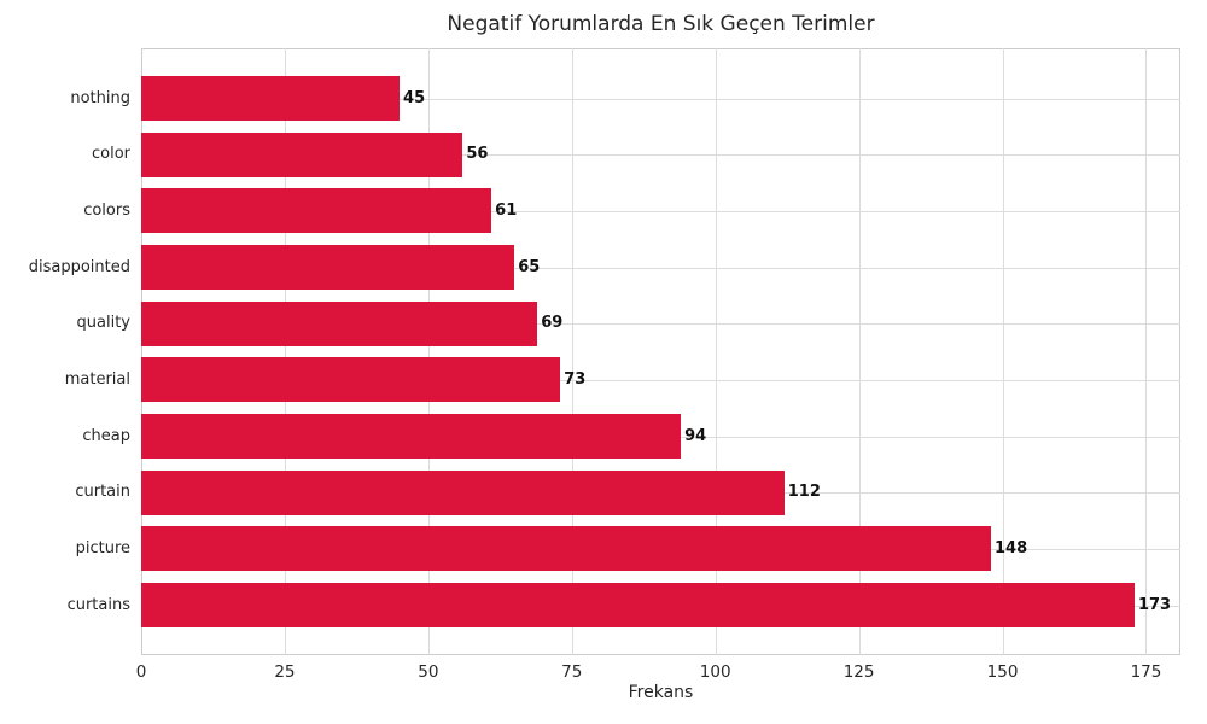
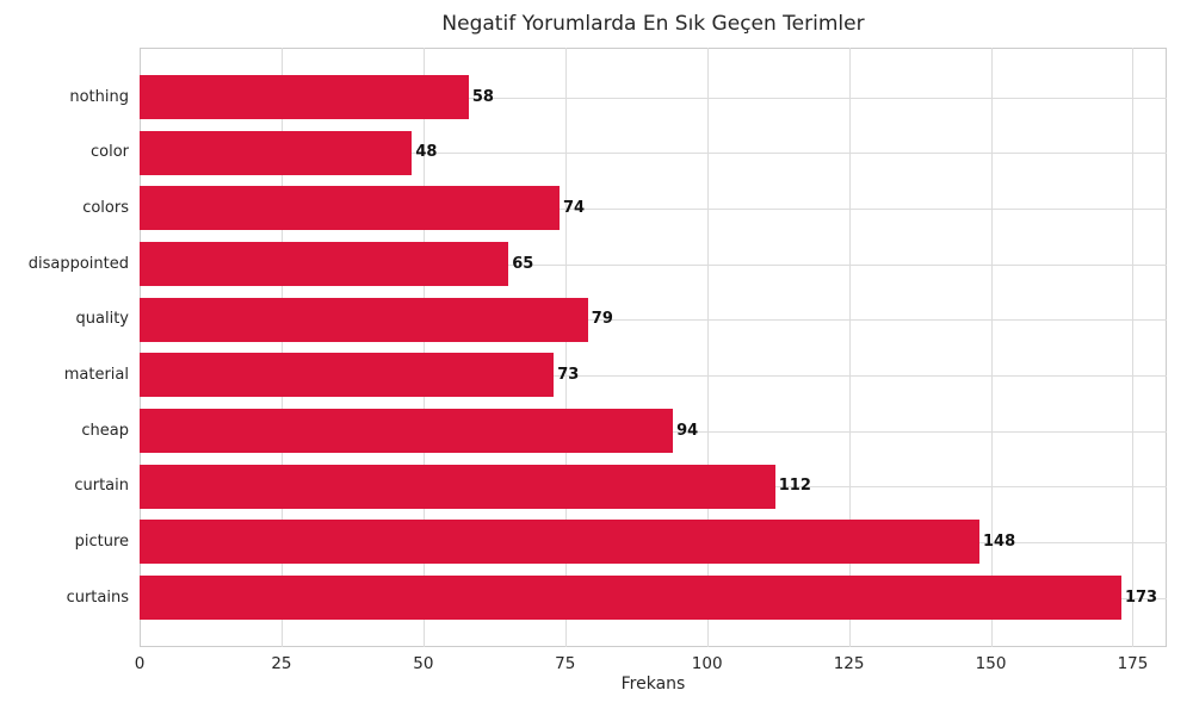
nothing: 45 -> 58
color: 56 -> 48
colors: 61 -> 74
quality: 69 -> 79
